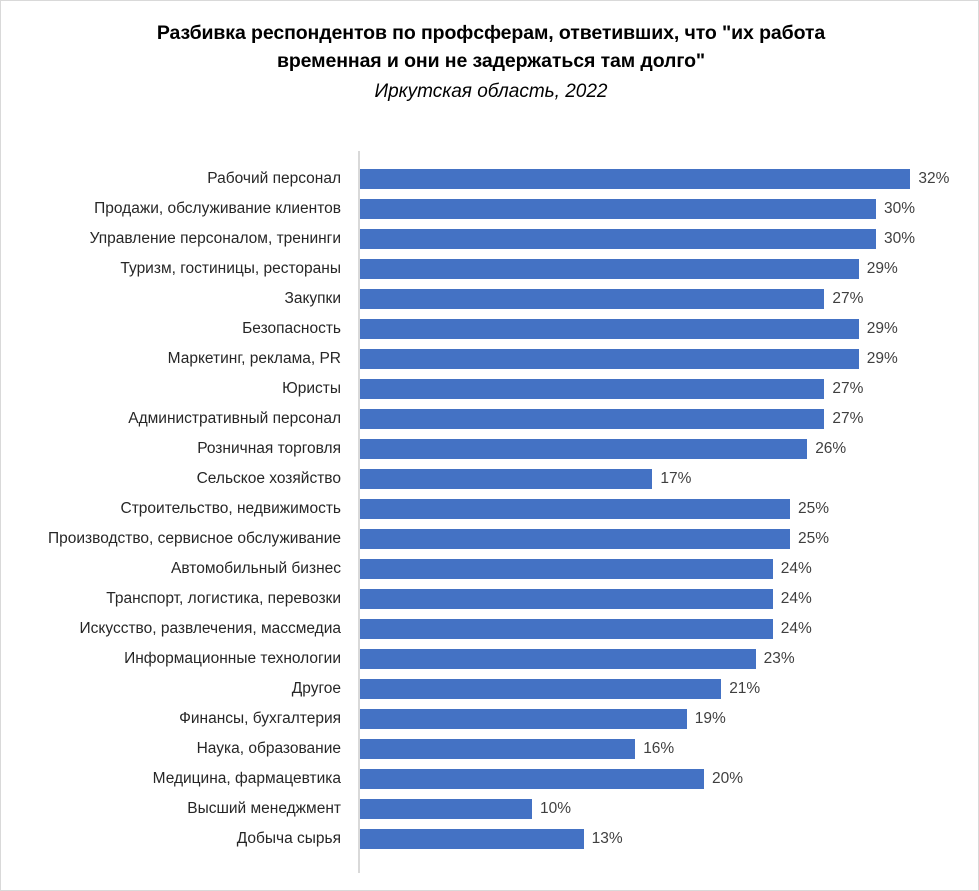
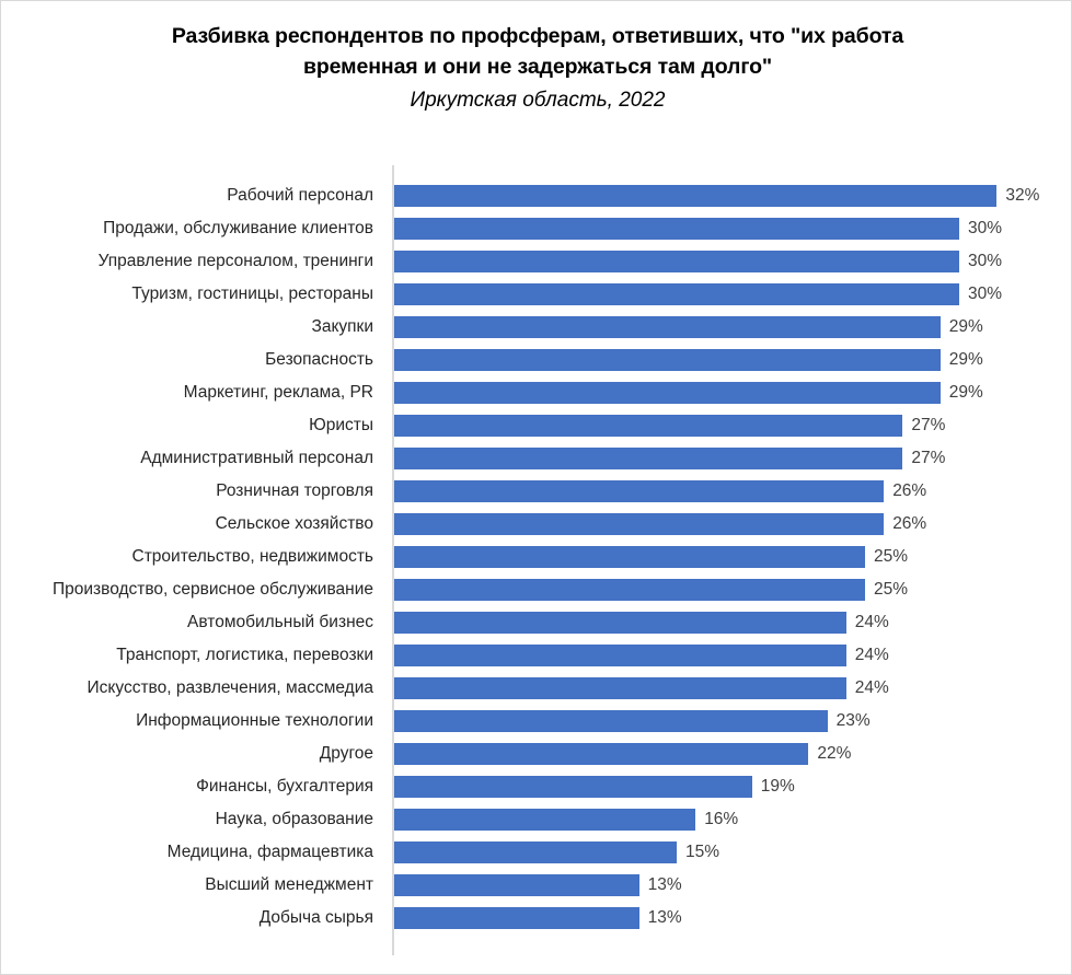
Туризм, гостиницы, рестораны: 29% -> 30%
Закупки: 27% -> 29%
Сельское хозяйство: 17% -> 26%
Другое: 21% -> 22%
Медицина, фармацевтика: 20% -> 15%
Высший менеджмент: 10% -> 13%
